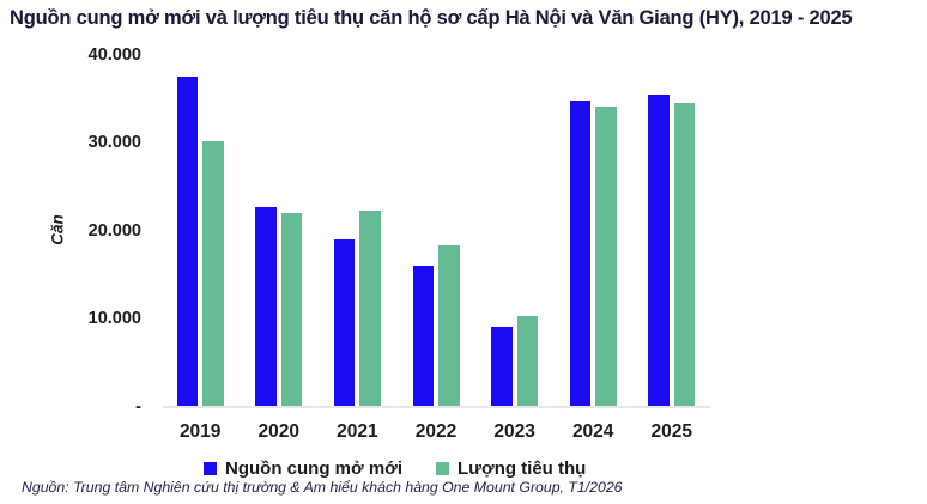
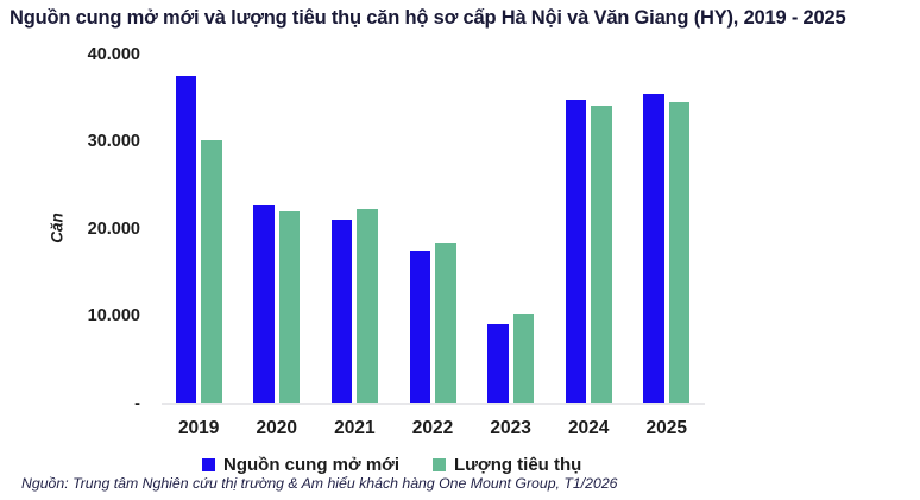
Nguồn cung mở mới/2021: 19000 -> 21000
Nguồn cung mở mới/2022: 16000 -> 18000
